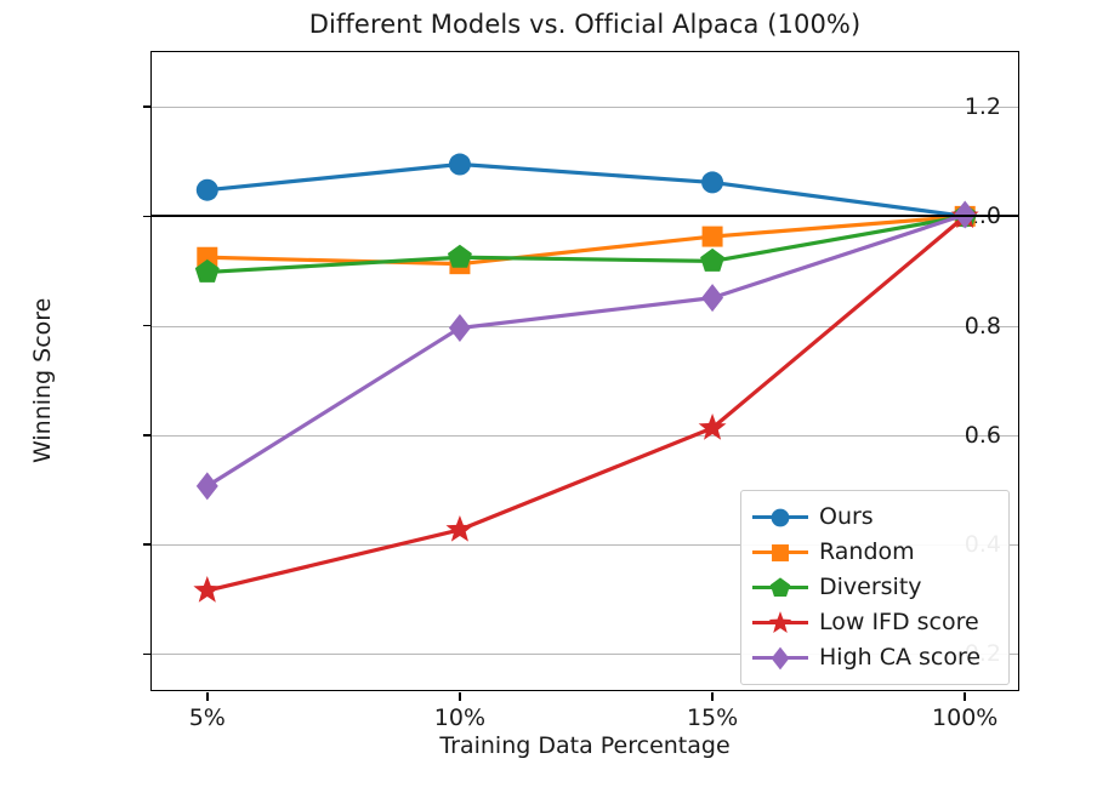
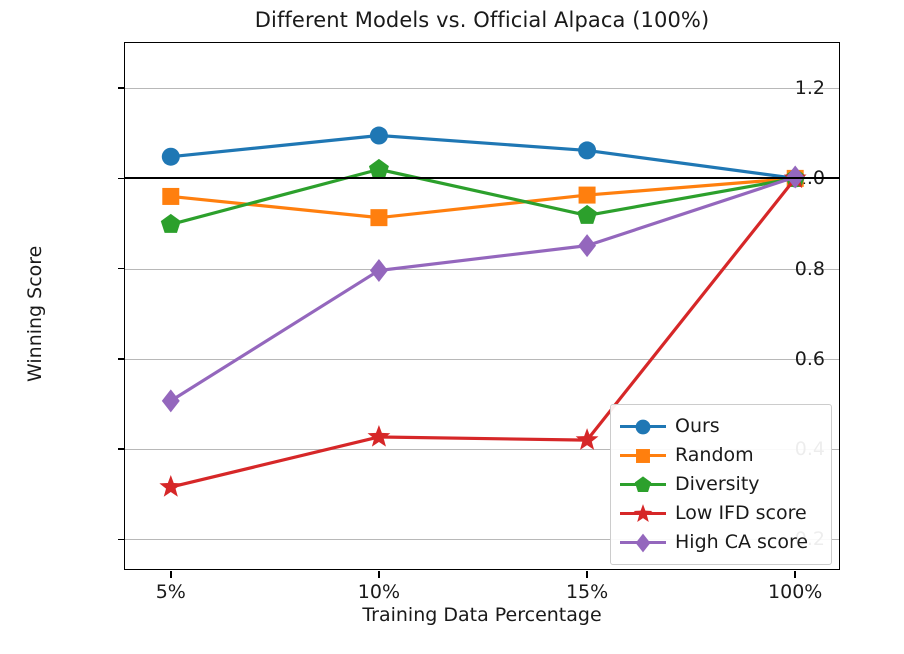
Random/5%: 0.93 -> 0.96
Diversity/10%: 0.93 -> 1.02
Low IFD score/15%: 0.61 -> 0.42
